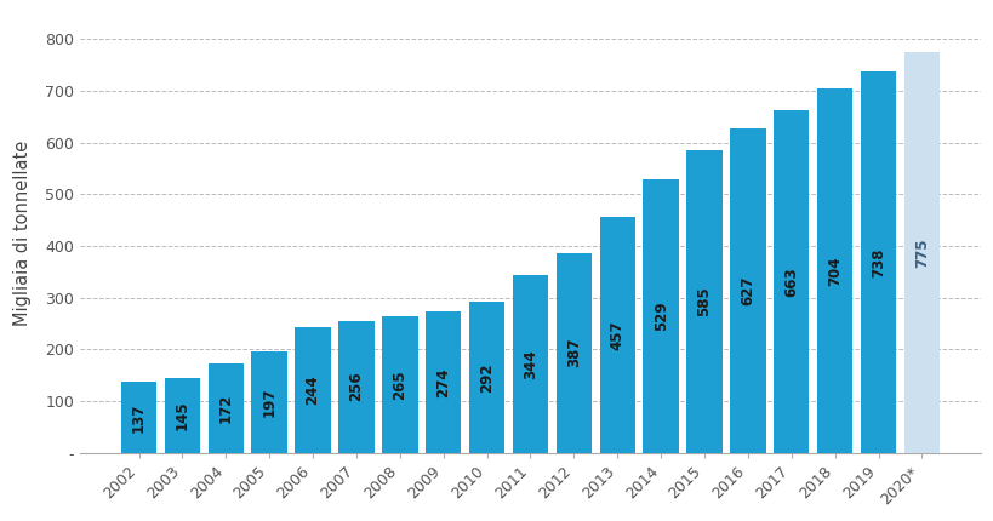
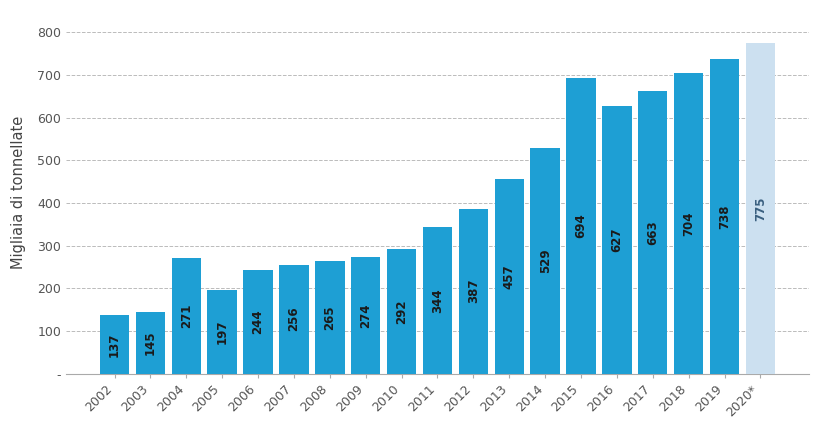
2004: 172 -> 271
2015: 585 -> 694
